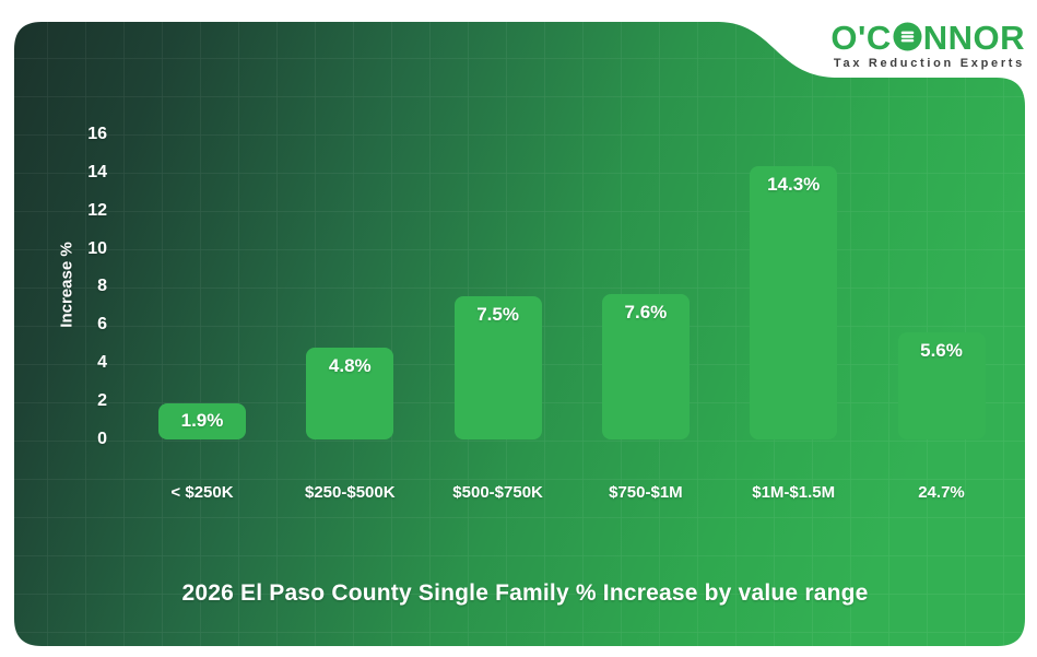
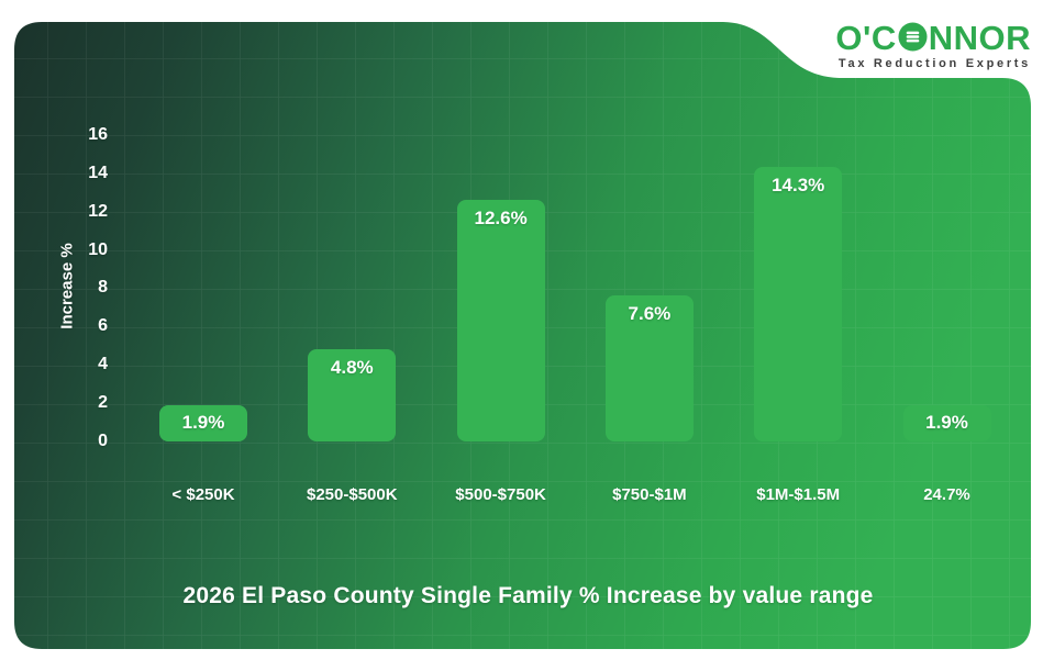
$500-$750K: 7.5% -> 12.6%
24.7%: 5.6% -> 1.9%
